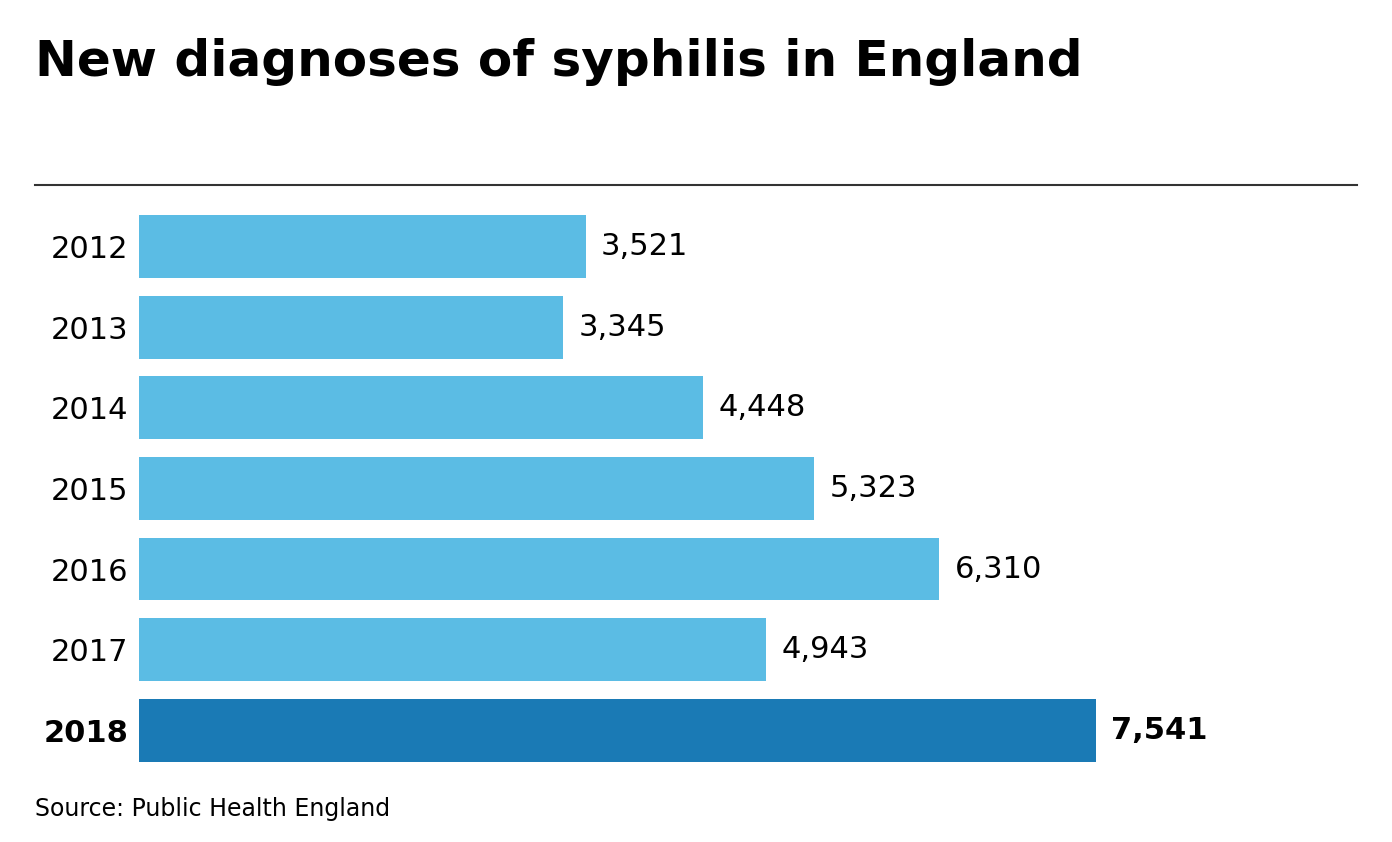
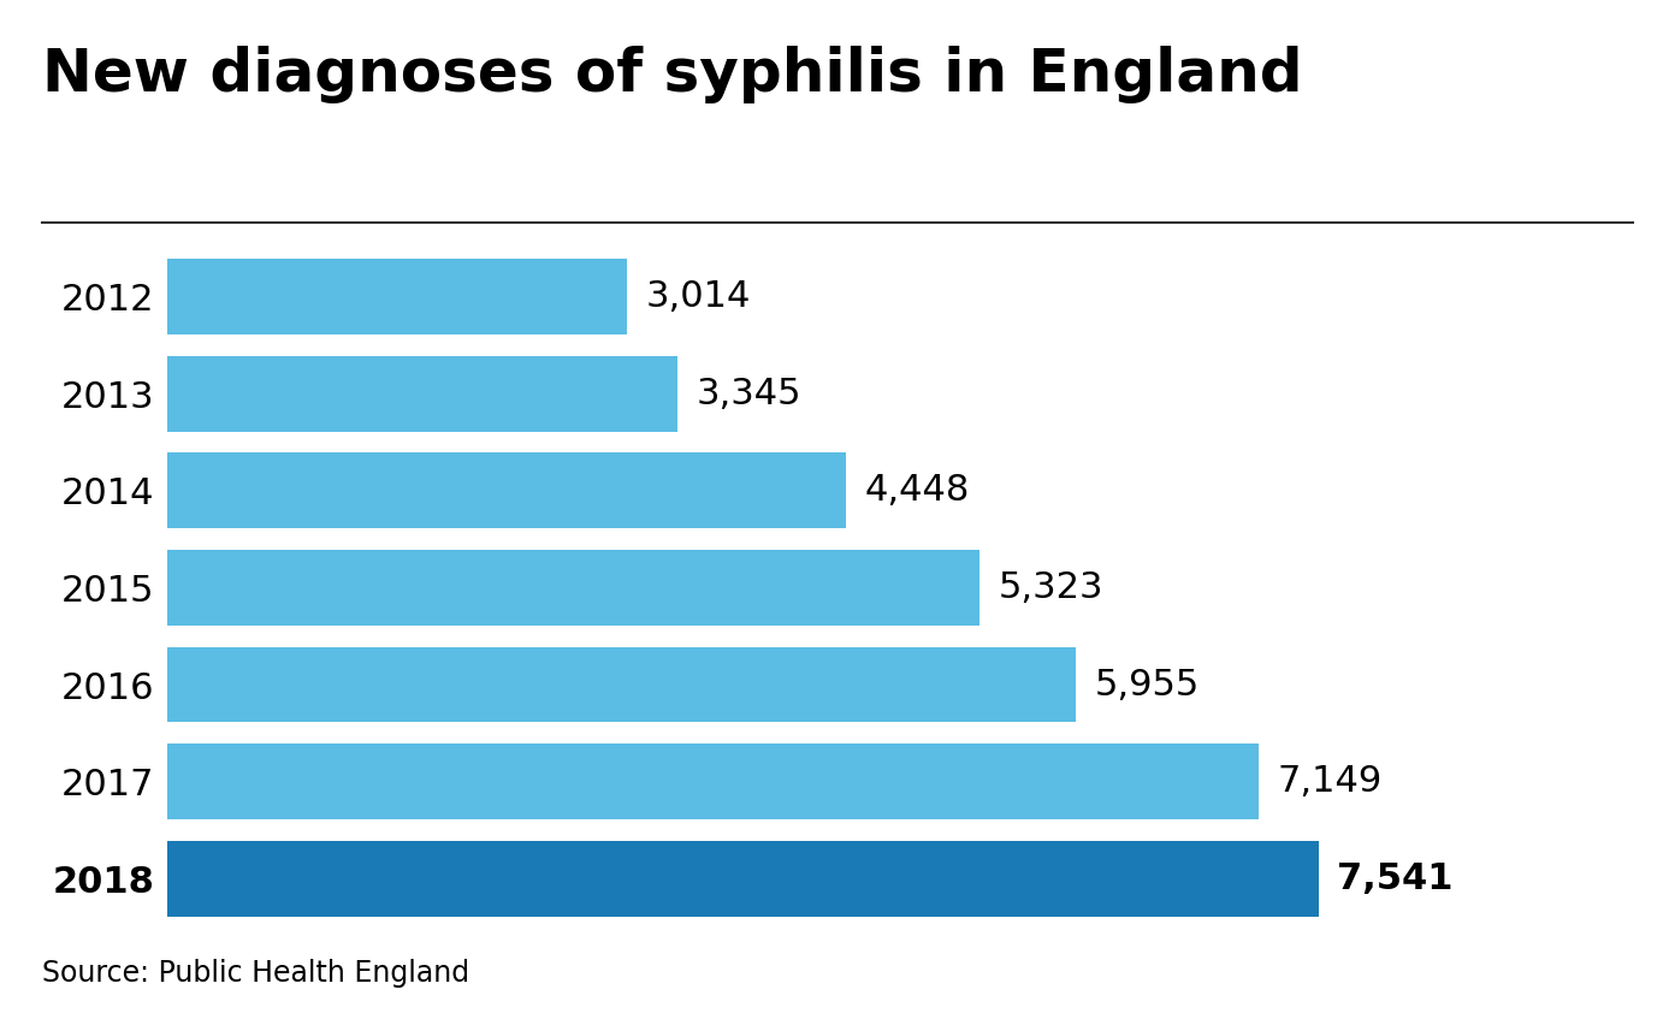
2012: 3,521 -> 3,014
2016: 6,310 -> 5,955
2017: 4,943 -> 7,149
